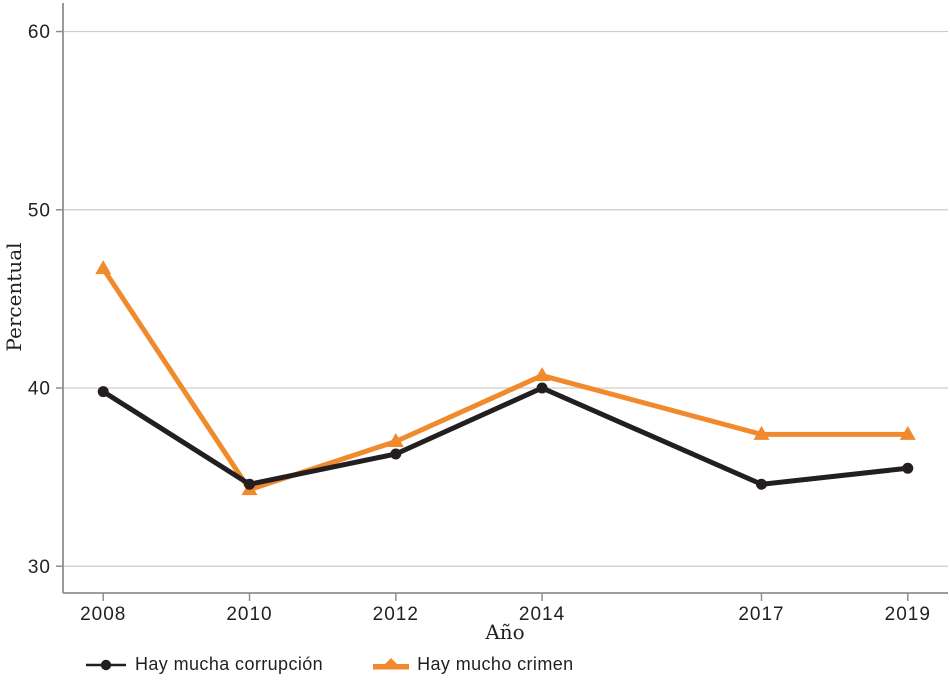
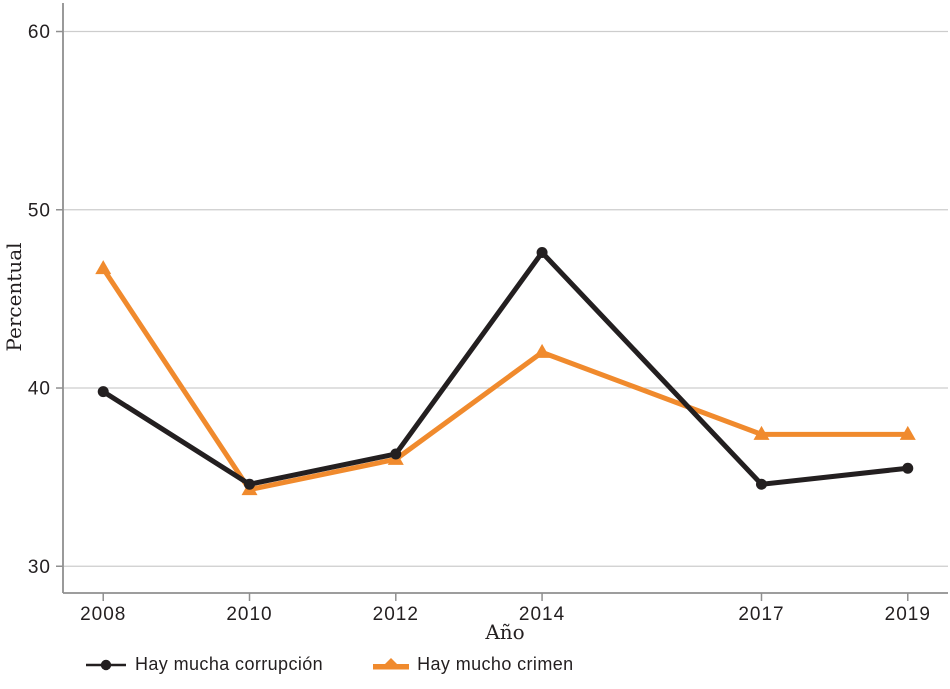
Hay mucho crimen/2012: 37.0 -> 36.0
Hay mucha corrupción/2014: 40.0 -> 47.6
Hay mucho crimen/2014: 40.7 -> 42.0
